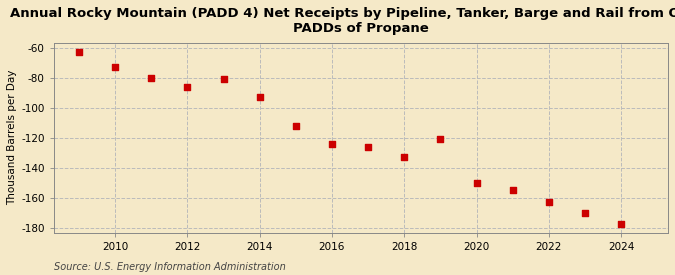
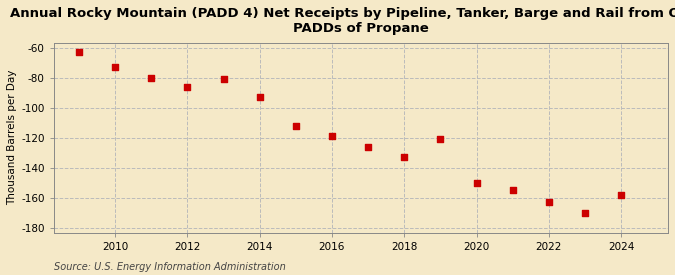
2016: -124 -> -119
2024: -177 -> -158
